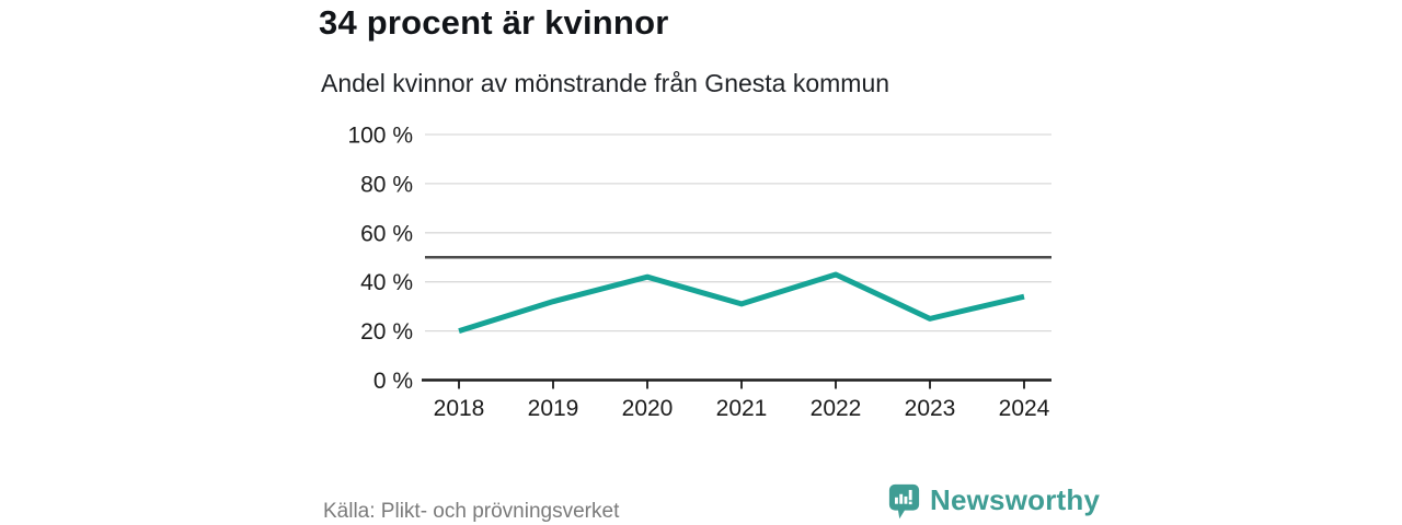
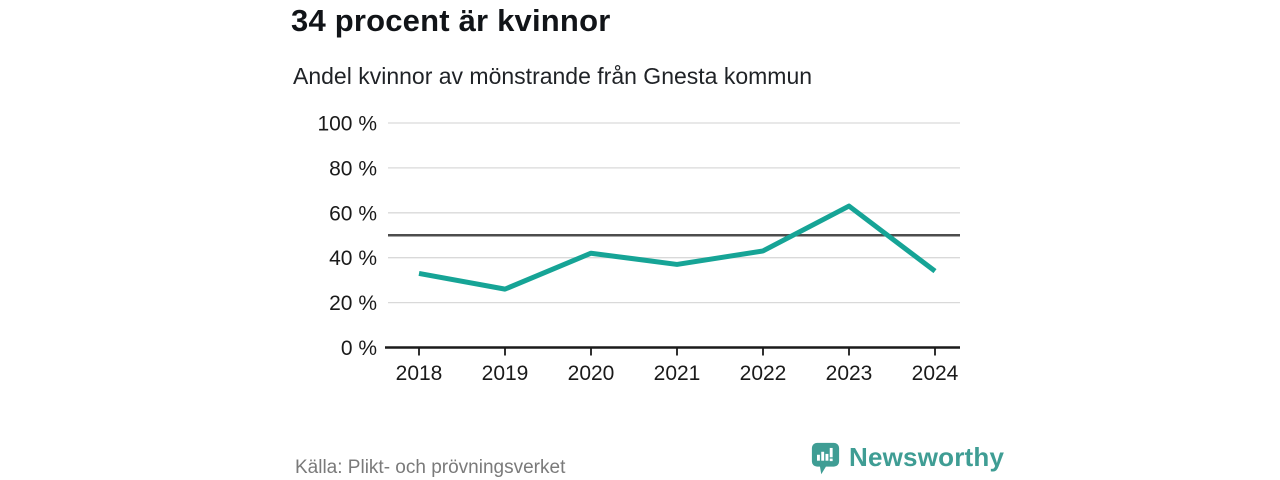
2018: 20% -> 33%
2019: 32% -> 26%
2021: 31% -> 37%
2023: 25% -> 63%
